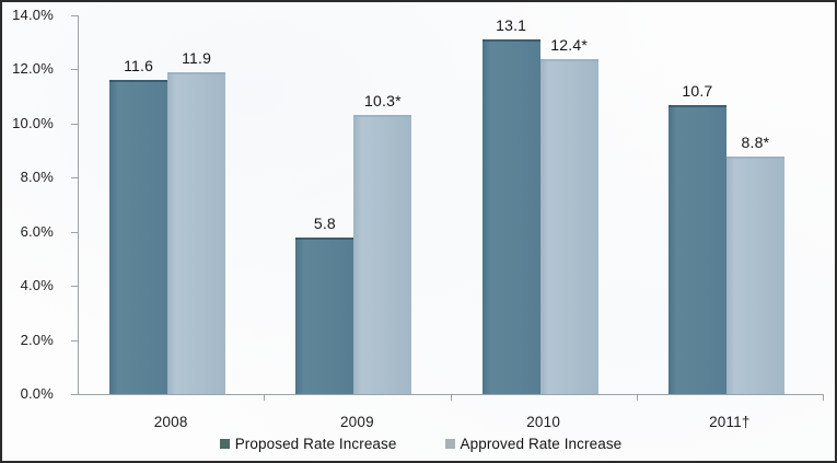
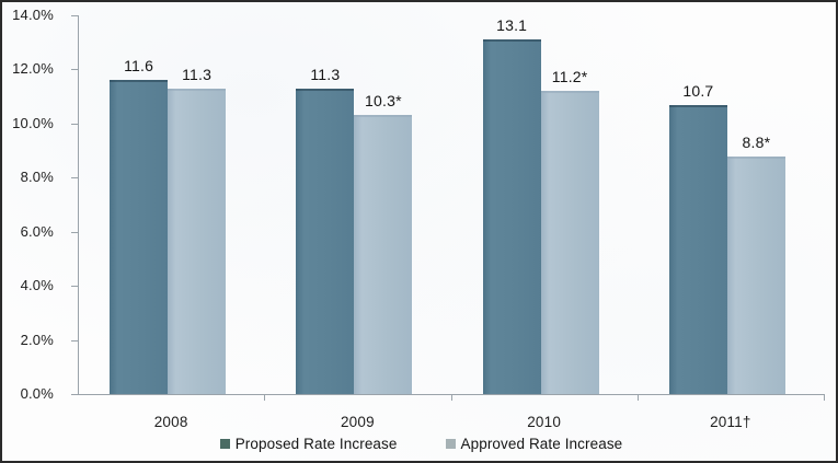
Approved Rate Increase/2008: 11.9 -> 11.3
Proposed Rate Increase/2009: 5.8 -> 11.3
Approved Rate Increase/2010: 12.4 -> 11.2
